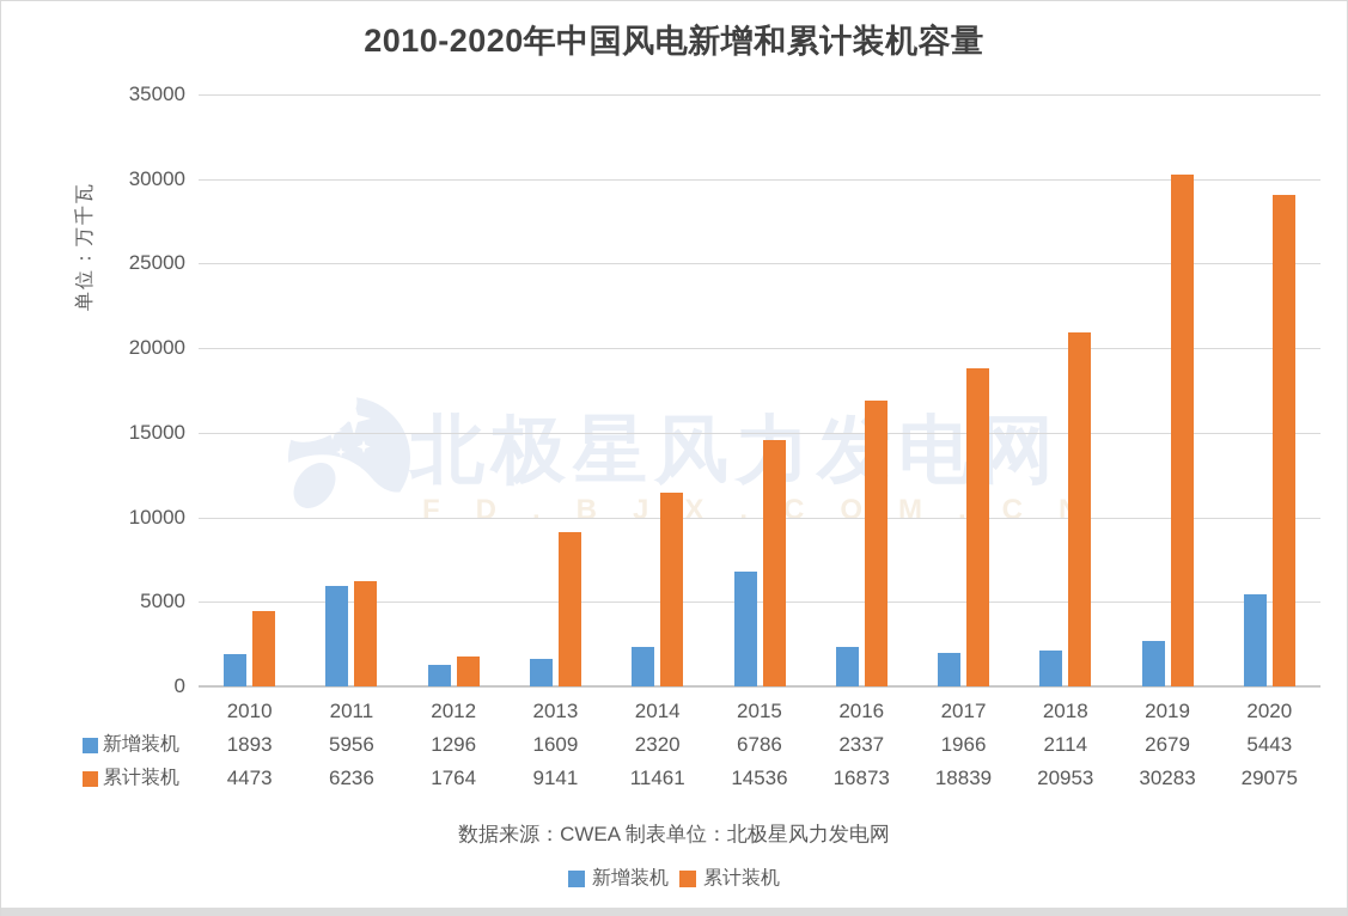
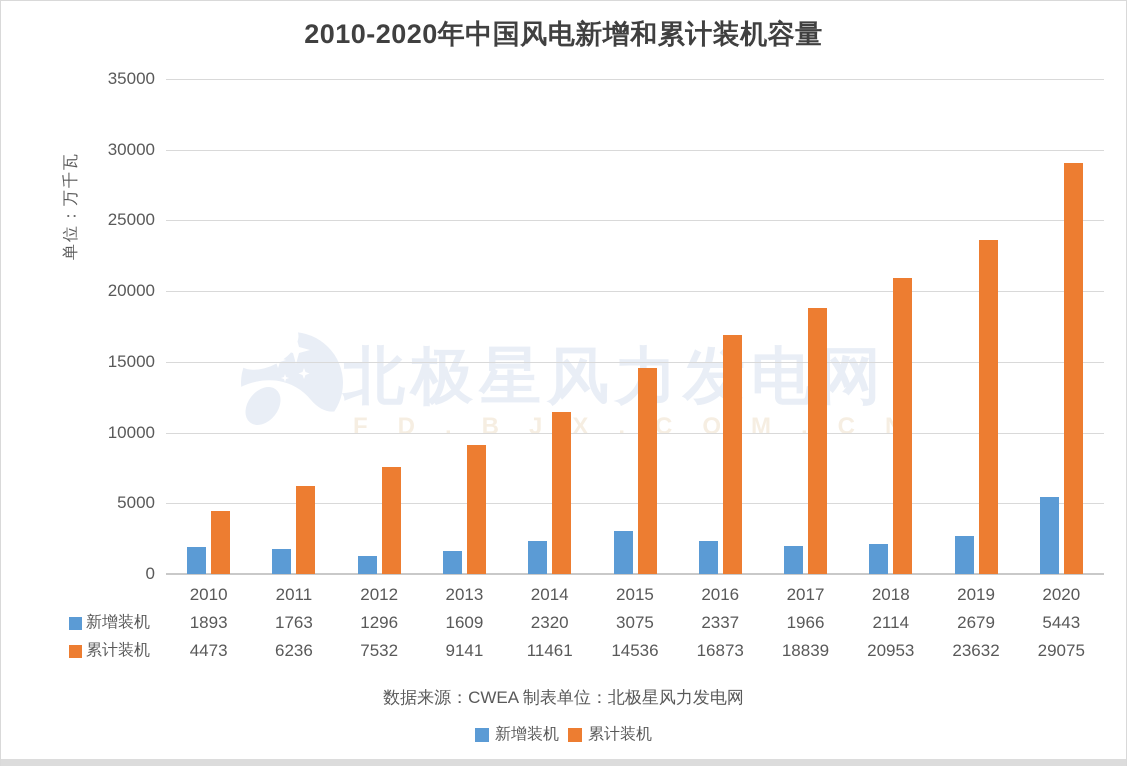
新增装机/2011: 5956 -> 1763
累计装机/2012: 1764 -> 7532
新增装机/2015: 6786 -> 3075
累计装机/2019: 30283 -> 23632
